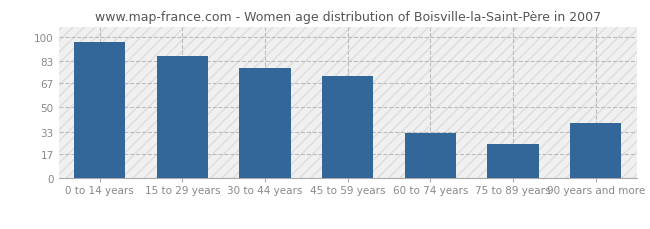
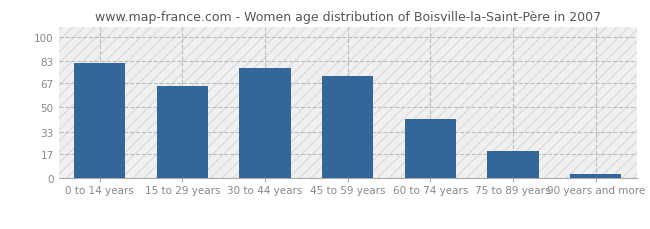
0 to 14 years: 96 -> 81
15 to 29 years: 86 -> 65
60 to 74 years: 32 -> 42
75 to 89 years: 24 -> 19
90 years and more: 39 -> 3
